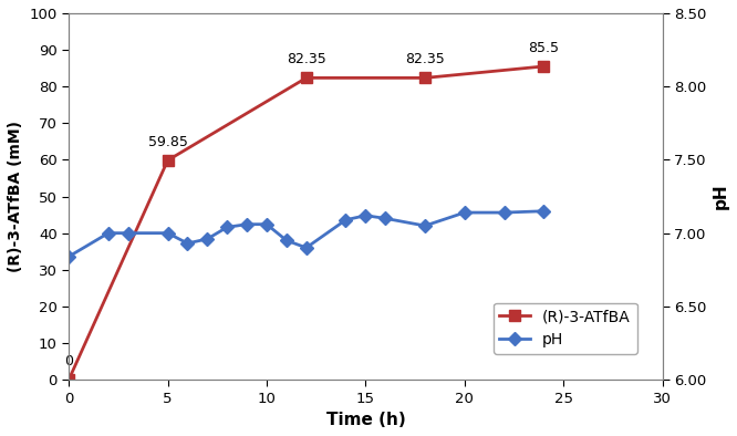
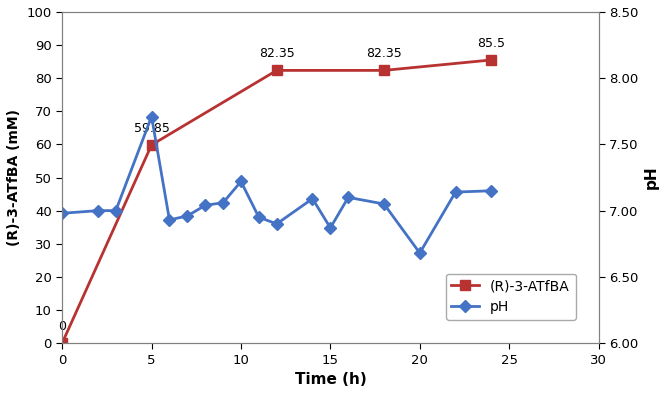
pH/0: 6.84 -> 6.98
pH/5: 7.00 -> 7.71
pH/10: 7.06 -> 7.22
pH/15: 7.12 -> 6.87
pH/20: 7.14 -> 6.68
